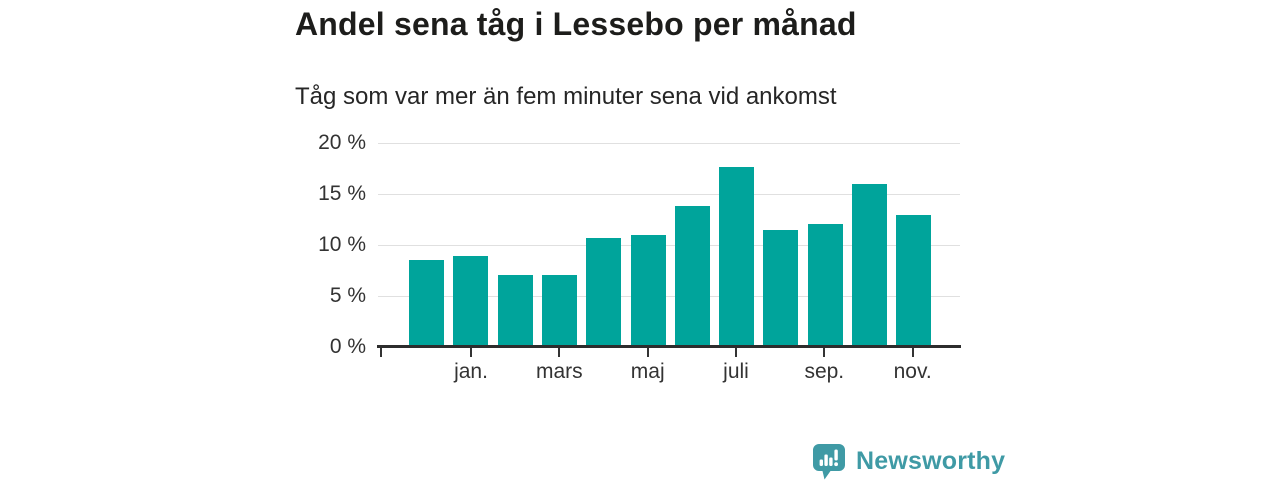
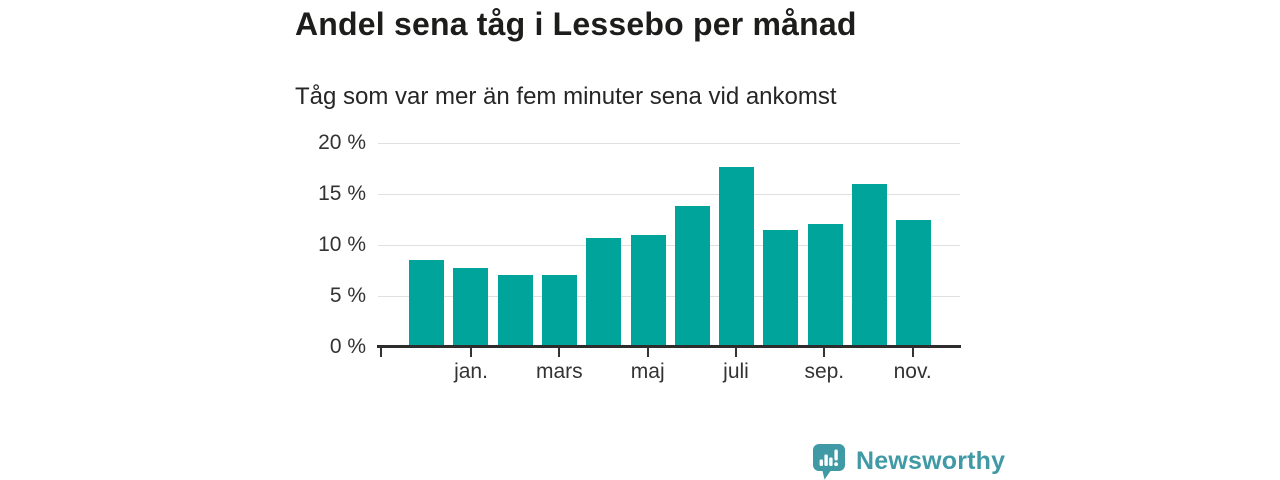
jan.: 8.9% -> 7.7%
nov.: 12.9% -> 12.5%
